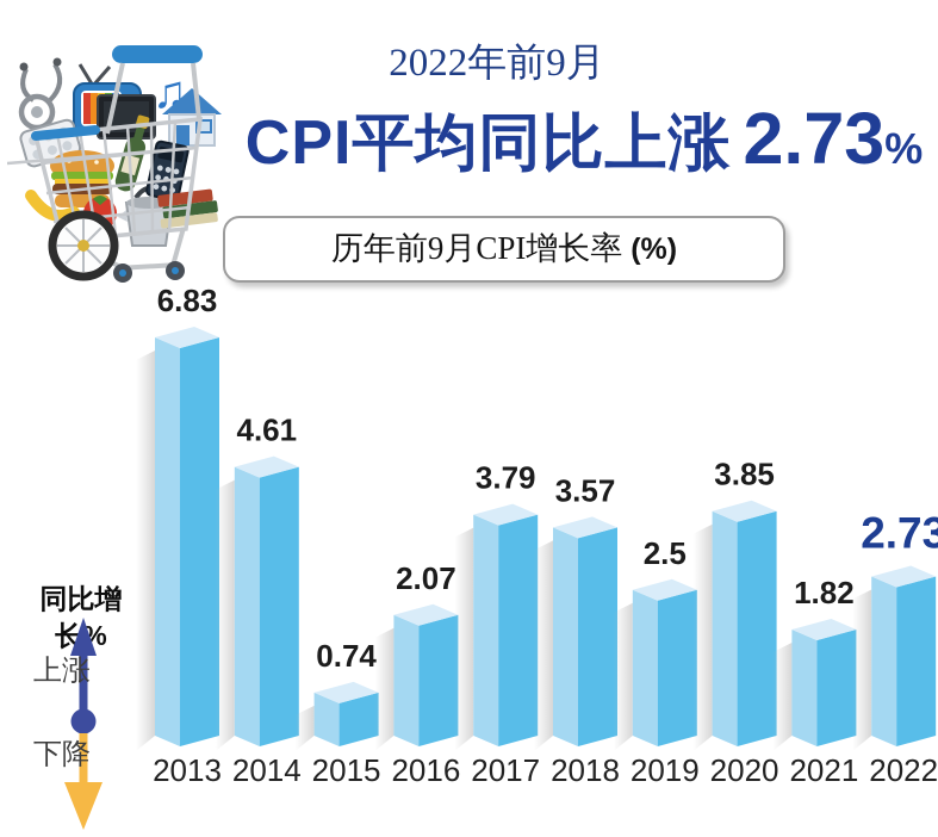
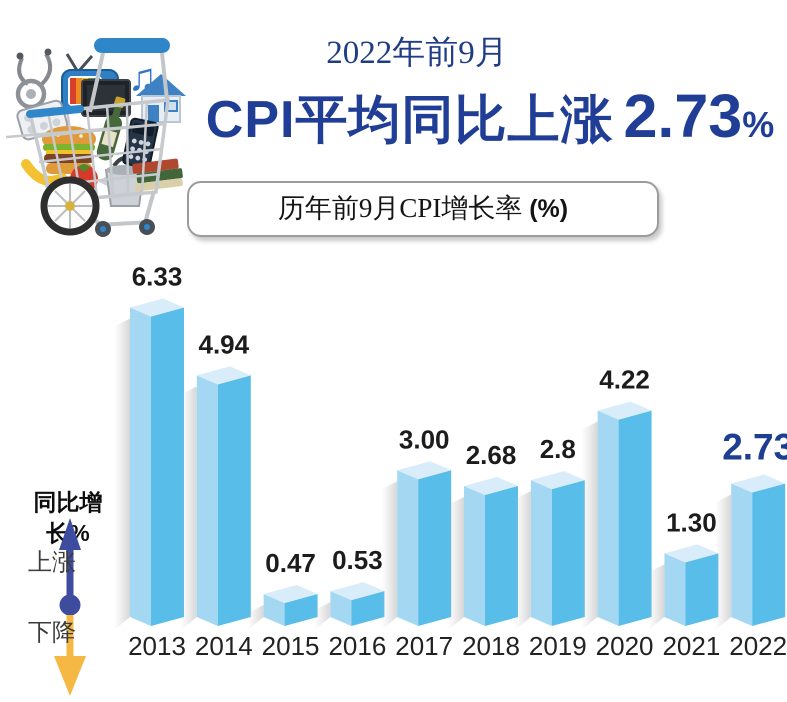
2013: 6.83 -> 6.33
2014: 4.61 -> 4.94
2015: 0.74 -> 0.47
2016: 2.07 -> 0.53
2017: 3.79 -> 3.00
2018: 3.57 -> 2.68
2019: 2.5 -> 2.8
2020: 3.85 -> 4.22
2021: 1.82 -> 1.30
